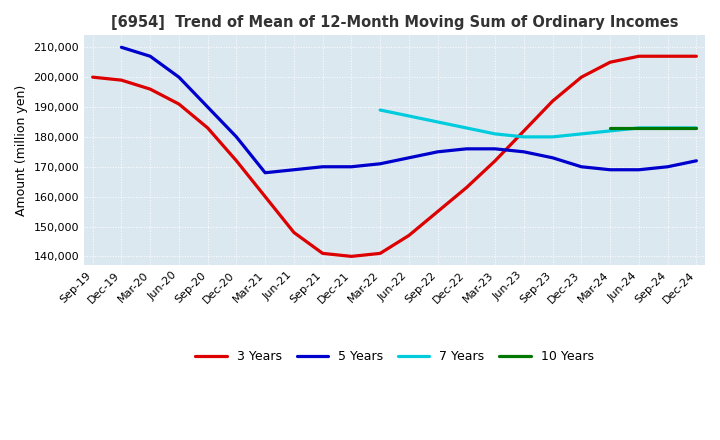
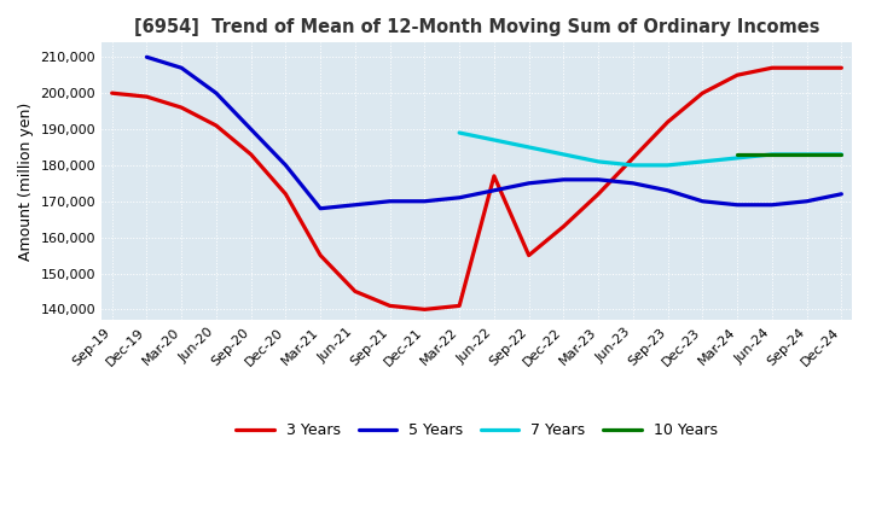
3 Years/Mar-21: 160,000 -> 155,000
3 Years/Jun-21: 148,000 -> 145,000
3 Years/Jun-22: 147,000 -> 177,000
